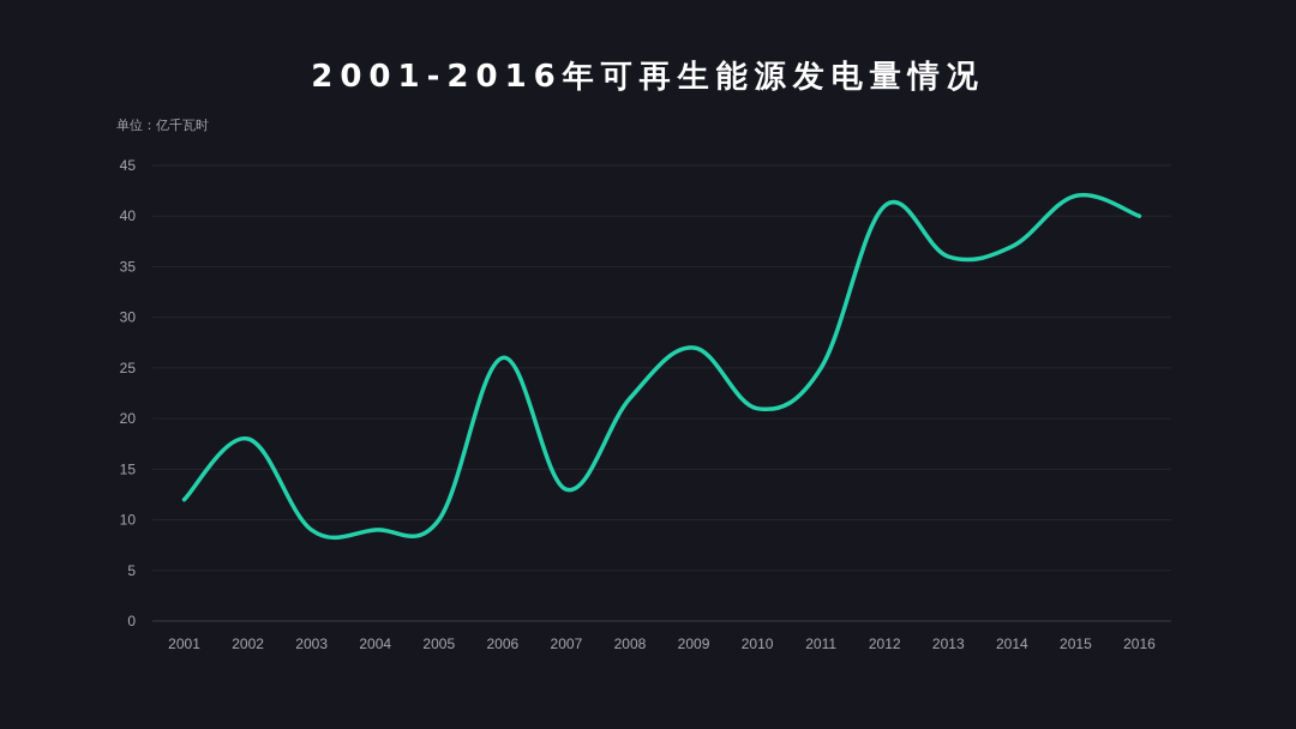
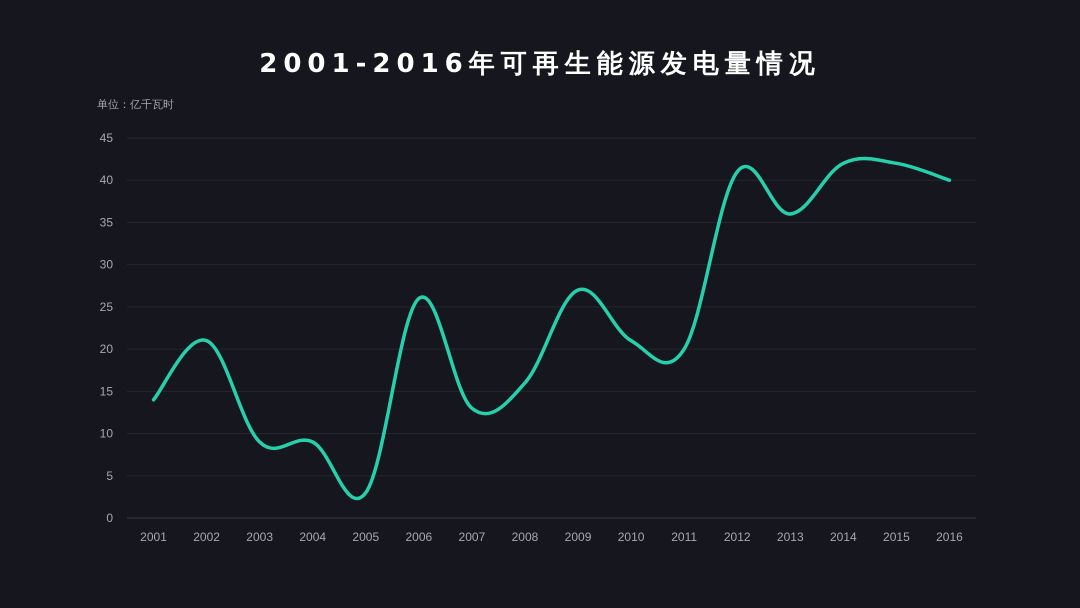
2001: 12 -> 14
2002: 18 -> 21
2005: 10 -> 3
2008: 22 -> 16
2011: 25 -> 20
2014: 37 -> 42
